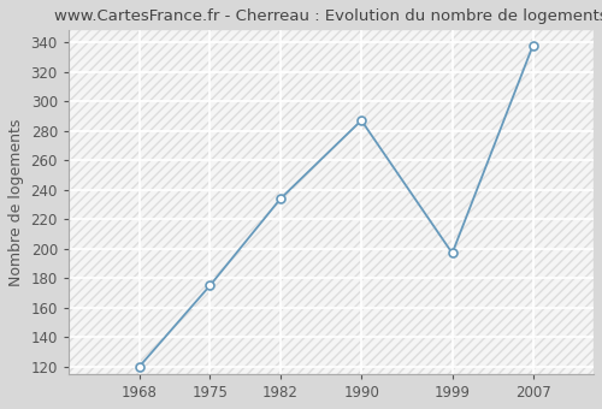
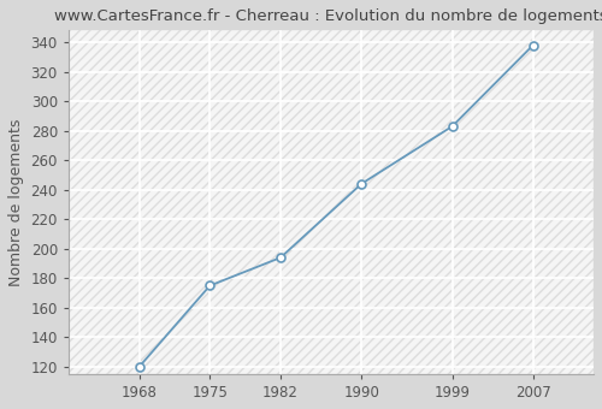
1982: 234 -> 194
1990: 287 -> 244
1999: 197 -> 283
